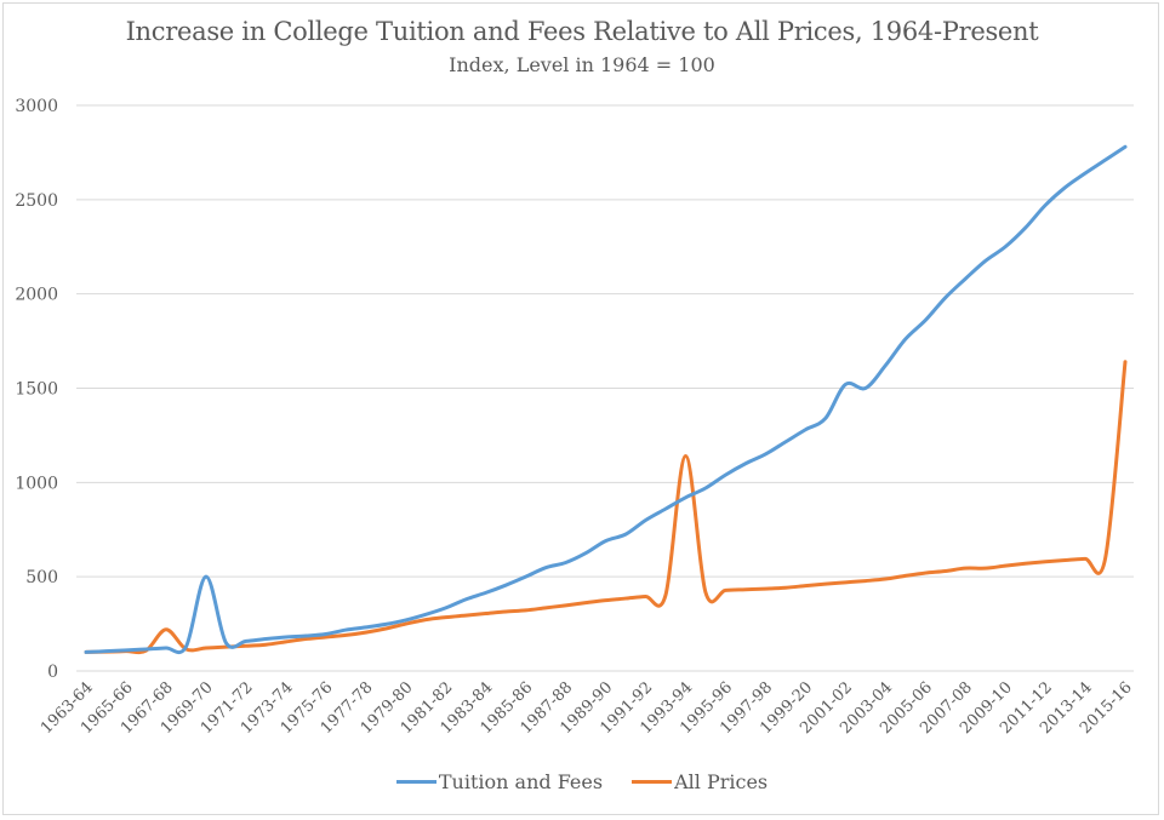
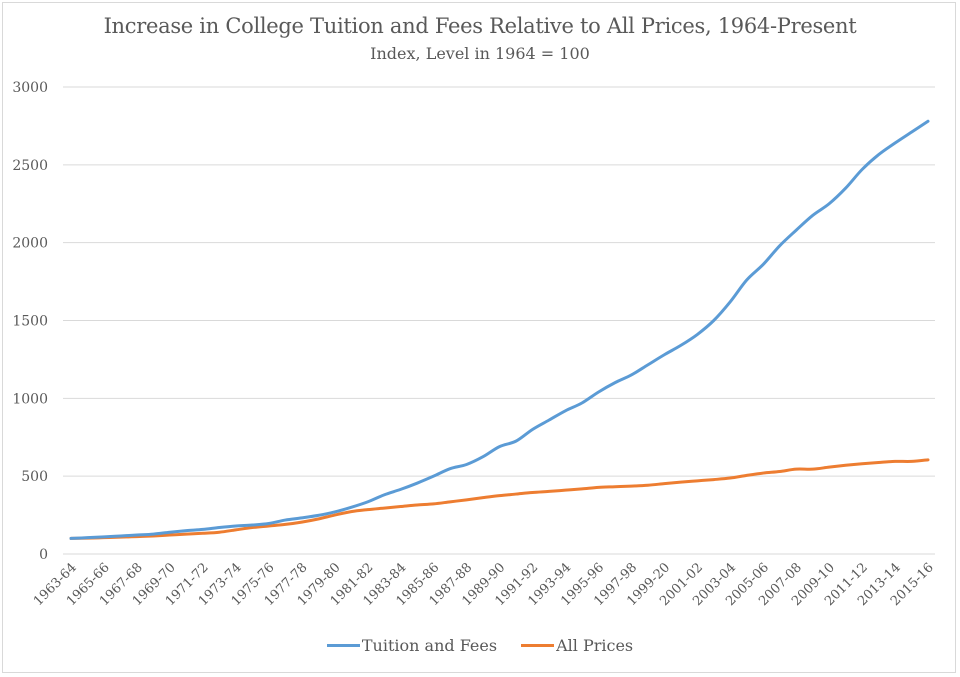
All Prices/1967-68: 220 -> 110
Tuition and Fees/1969-70: 500 -> 140
All Prices/1993-94: 1140 -> 410
Tuition and Fees/2001-02: 1520 -> 1410
All Prices/2015-16: 1640 -> 600
